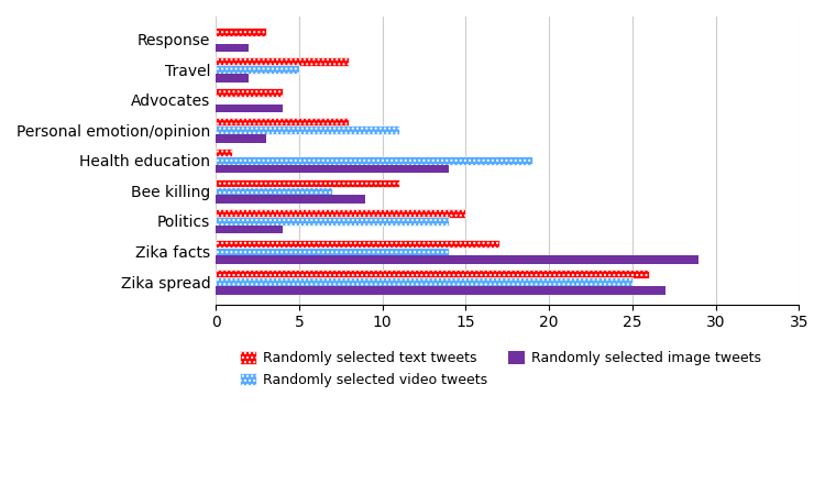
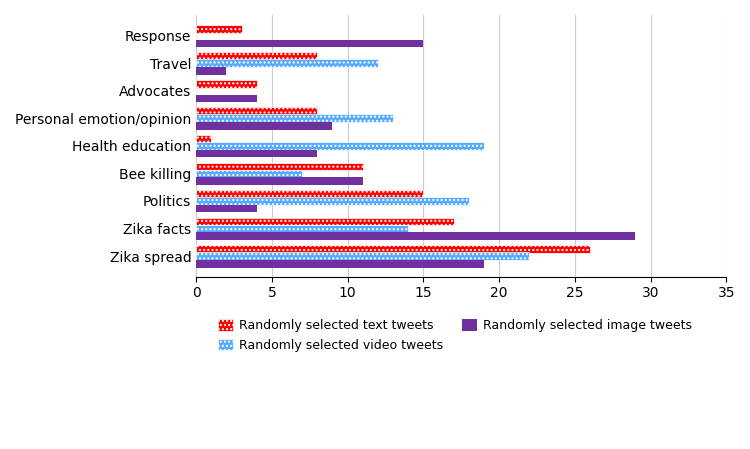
Randomly selected image tweets/Response: 2 -> 15
Randomly selected video tweets/Travel: 5 -> 12
Randomly selected video tweets/Personal emotion/opinion: 11 -> 13
Randomly selected image tweets/Personal emotion/opinion: 3 -> 9
Randomly selected image tweets/Health education: 14 -> 8
Randomly selected image tweets/Bee killing: 9 -> 11
Randomly selected video tweets/Politics: 14 -> 18
Randomly selected video tweets/Zika spread: 25 -> 22
Randomly selected image tweets/Zika spread: 27 -> 19
